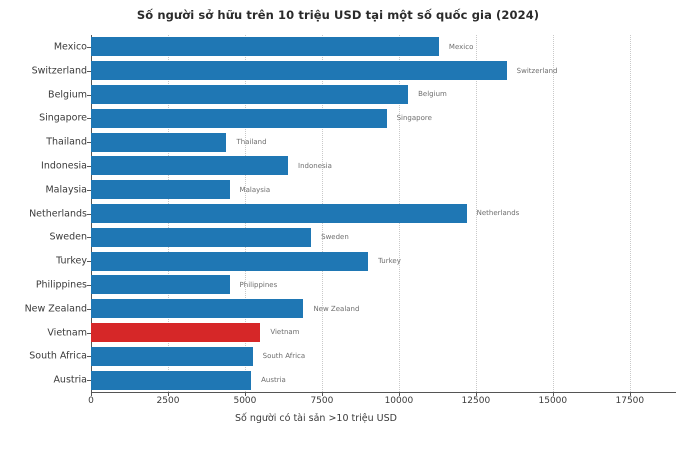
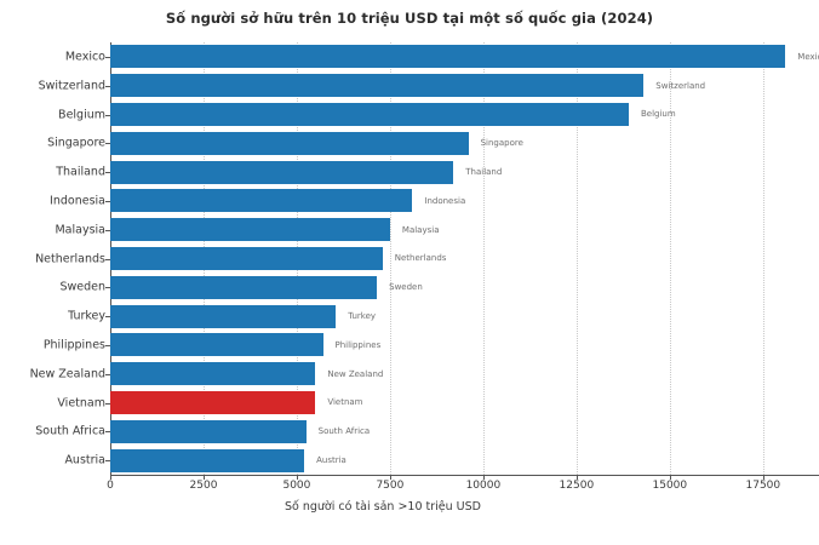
Mexico: 11300 -> 18100
Switzerland: 13500 -> 14300
Belgium: 10300 -> 13900
Thailand: 4400 -> 9200
Indonesia: 6400 -> 8100
Malaysia: 4500 -> 7500
Netherlands: 12200 -> 7300
Turkey: 9000 -> 6000
Philippines: 4500 -> 5700
New Zealand: 6900 -> 5500
